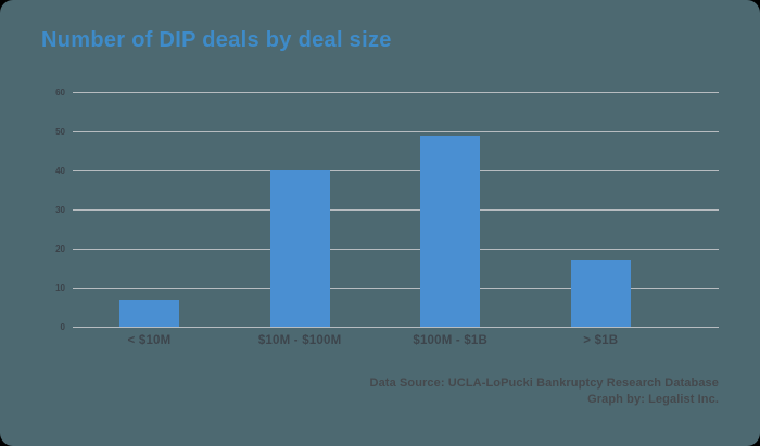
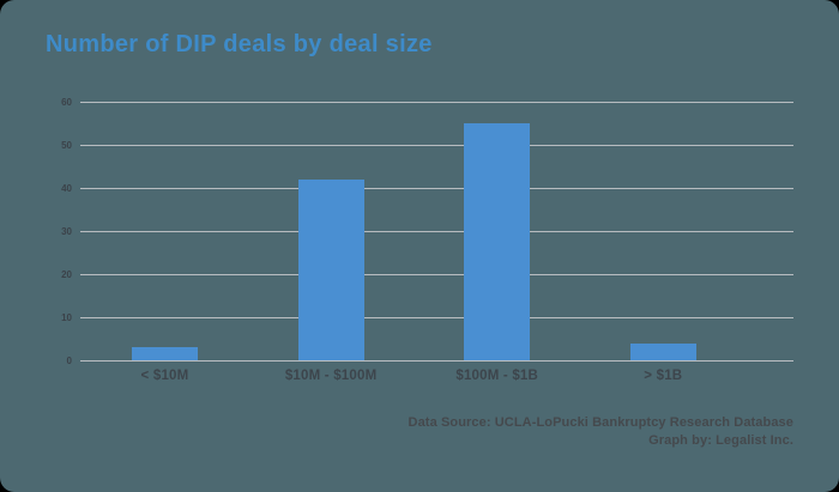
< $10M: 7 -> 3
$10M - $100M: 40 -> 42
$100M - $1B: 49 -> 55
> $1B: 17 -> 4
